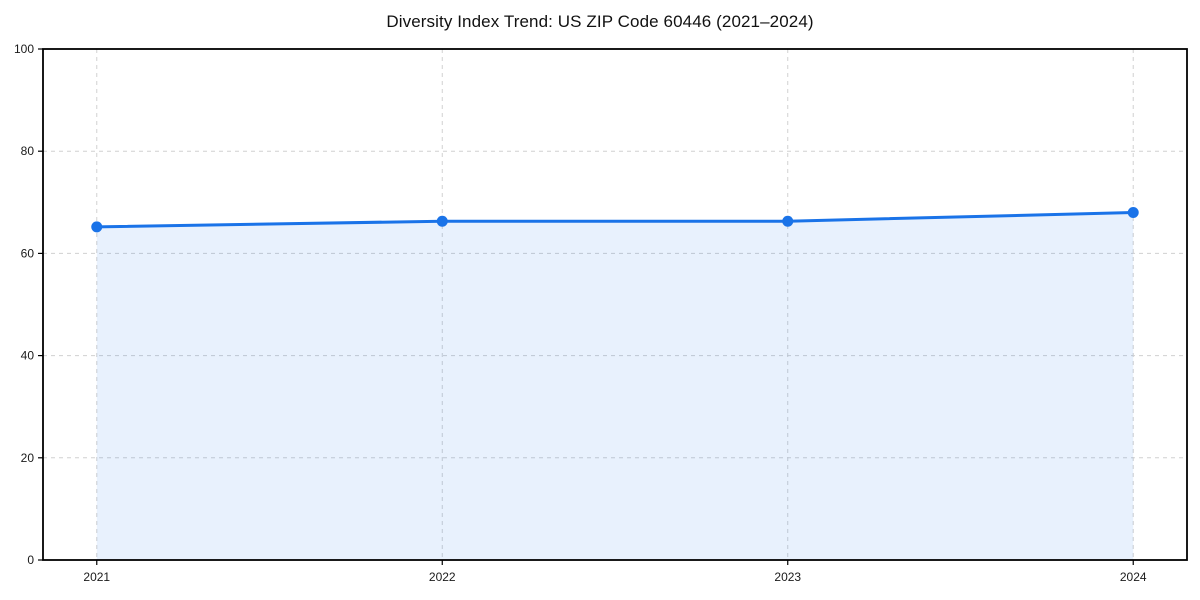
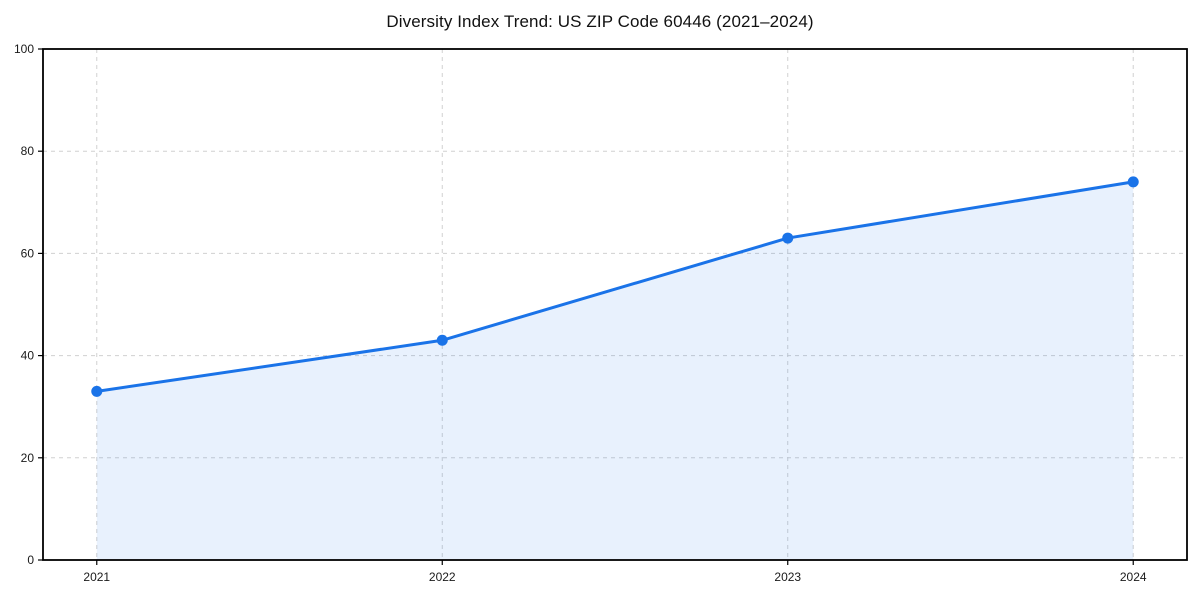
2021: 65 -> 33
2022: 66 -> 43
2023: 66 -> 63
2024: 68 -> 74
